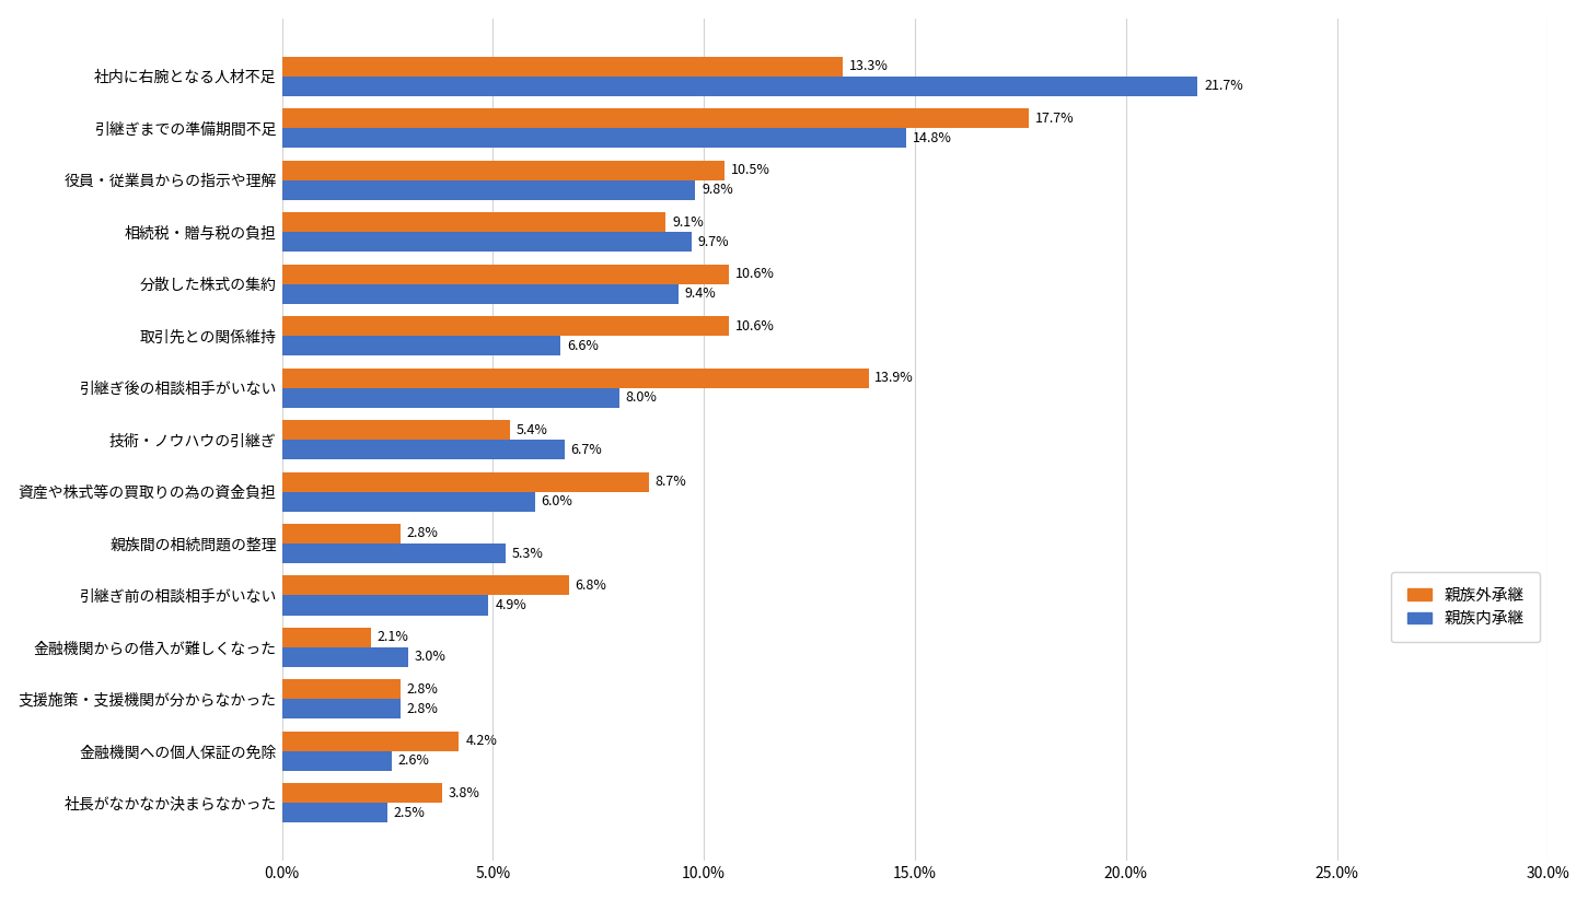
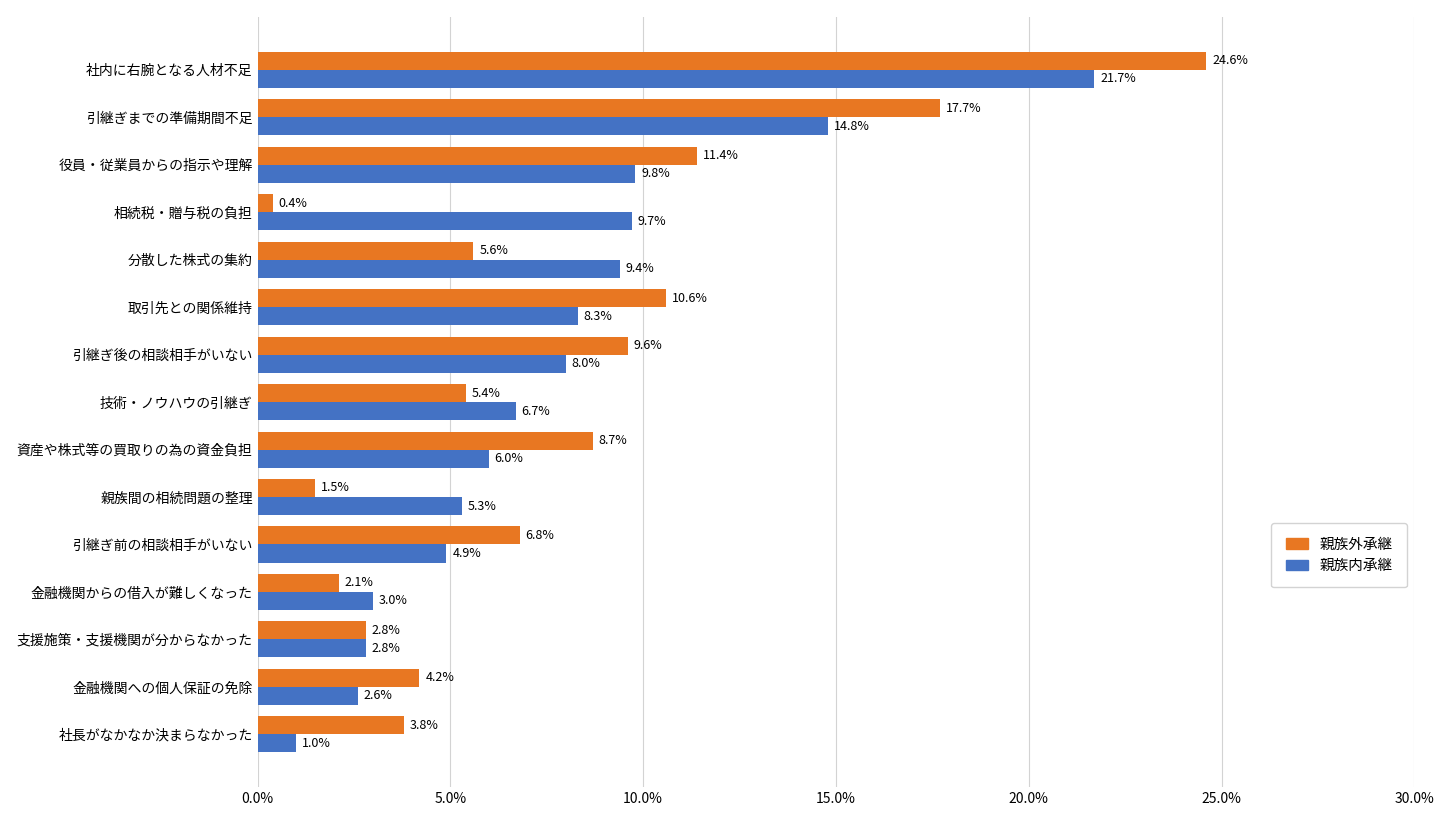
親族外承継/社内に右腕となる人材不足: 13.3% -> 24.6%
親族外承継/役員・従業員からの指示や理解: 10.5% -> 11.4%
親族外承継/相続税・贈与税の負担: 9.1% -> 0.4%
親族外承継/分散した株式の集約: 10.6% -> 5.6%
親族内承継/取引先との関係維持: 6.6% -> 8.3%
親族外承継/引継ぎ後の相談相手がいない: 13.9% -> 9.6%
親族外承継/親族間の相続問題の整理: 2.8% -> 1.5%
親族内承継/社長がなかなか決まらなかった: 2.5% -> 1.0%
